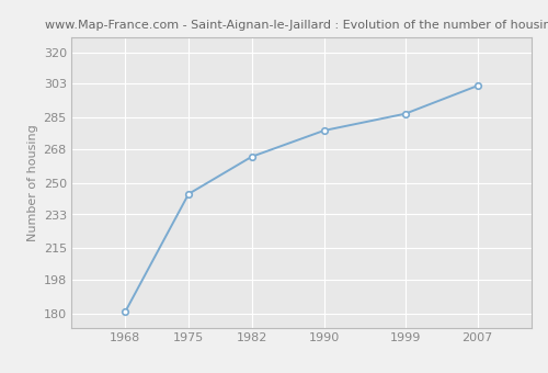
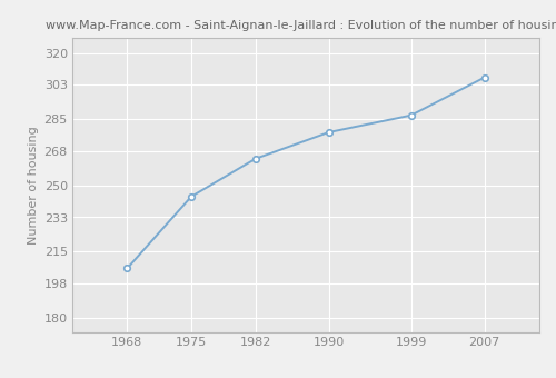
1968: 181 -> 206
2007: 302 -> 307
